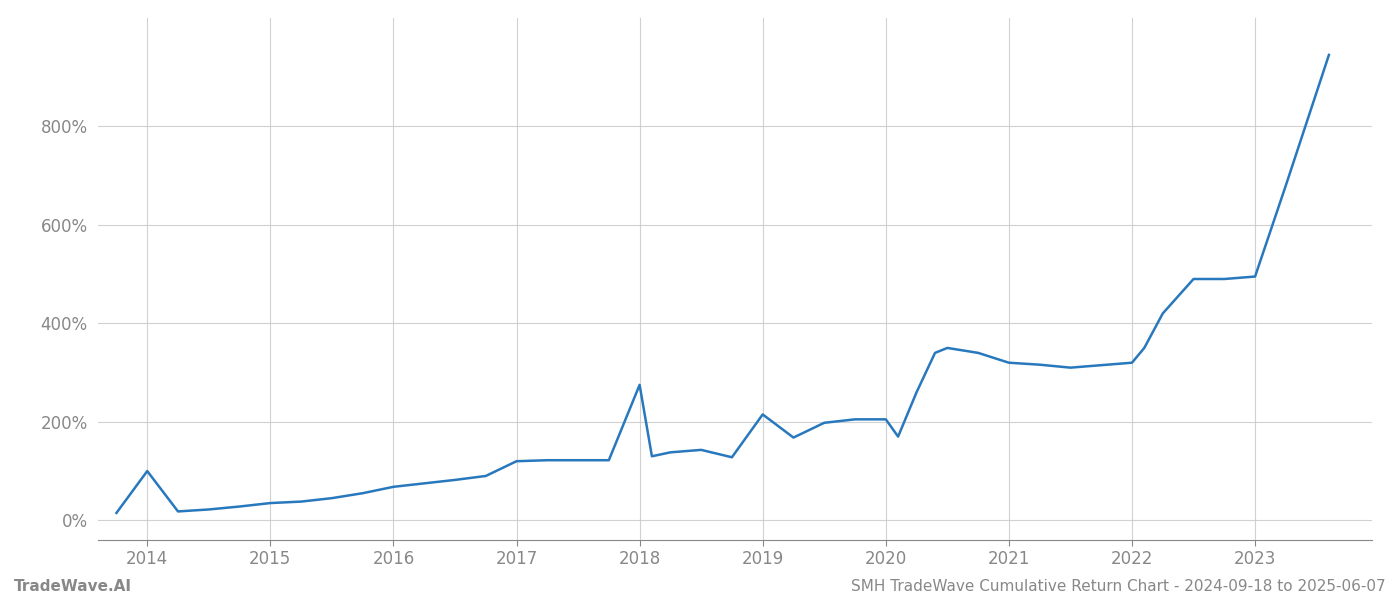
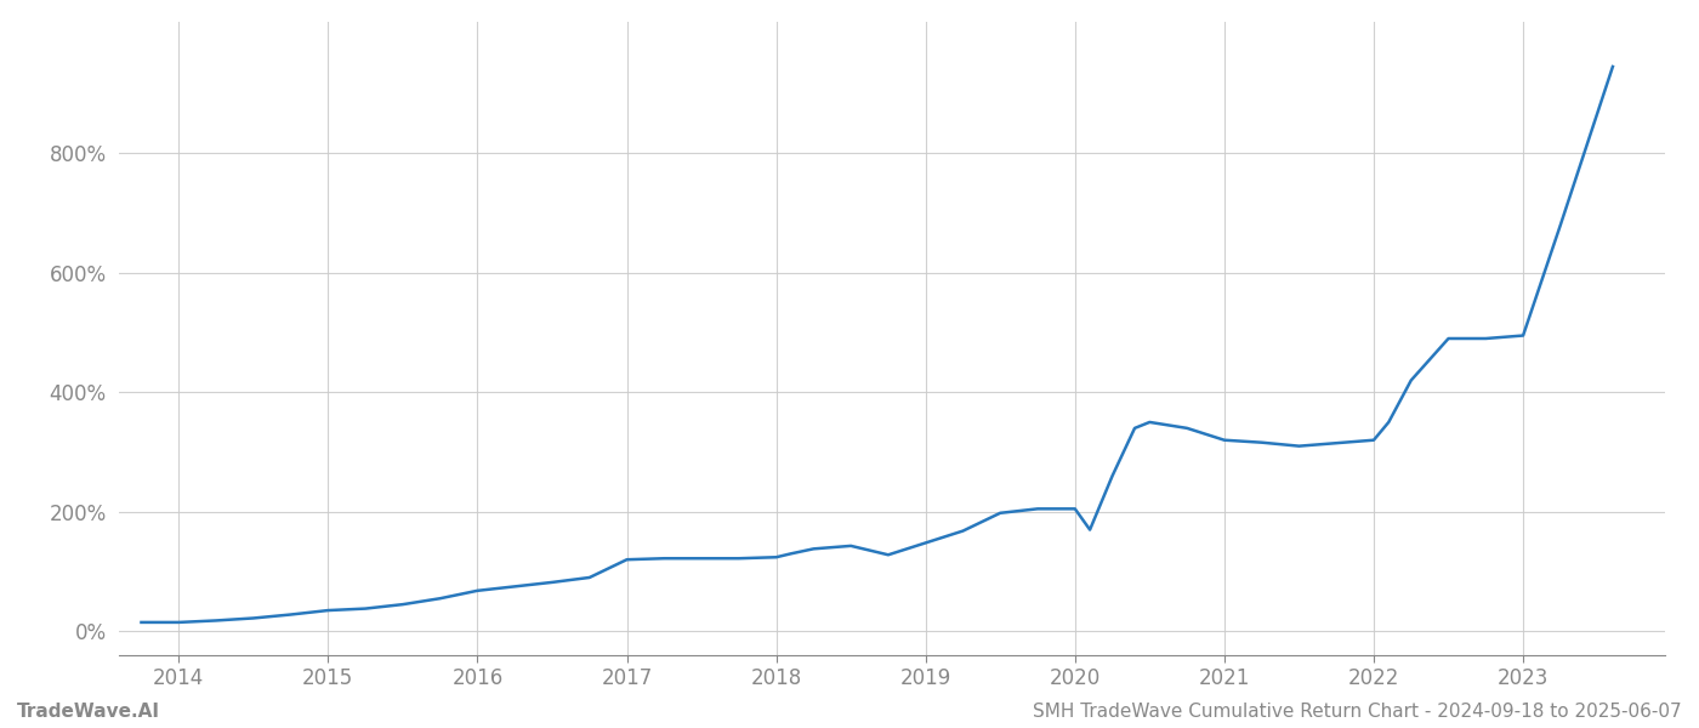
2014: 100% -> 15%
2018: 275% -> 124%
2019: 215% -> 148%
